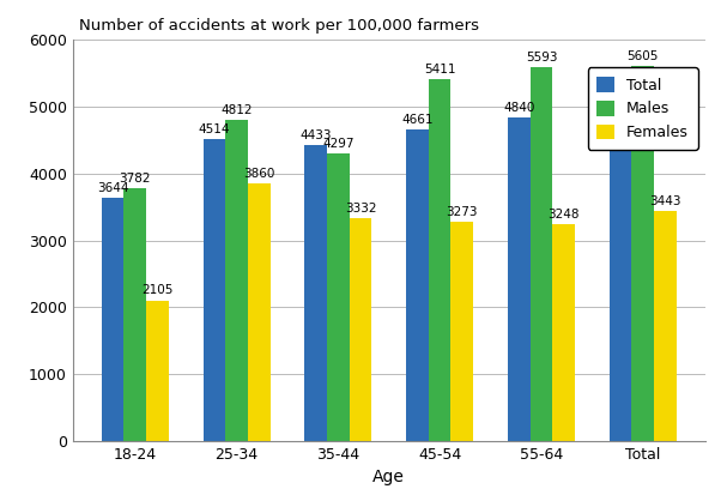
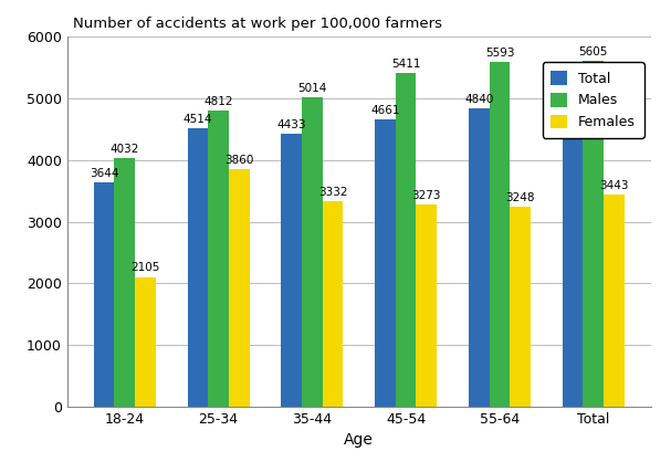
Males/18-24: 3782 -> 4032
Males/35-44: 4297 -> 5014
